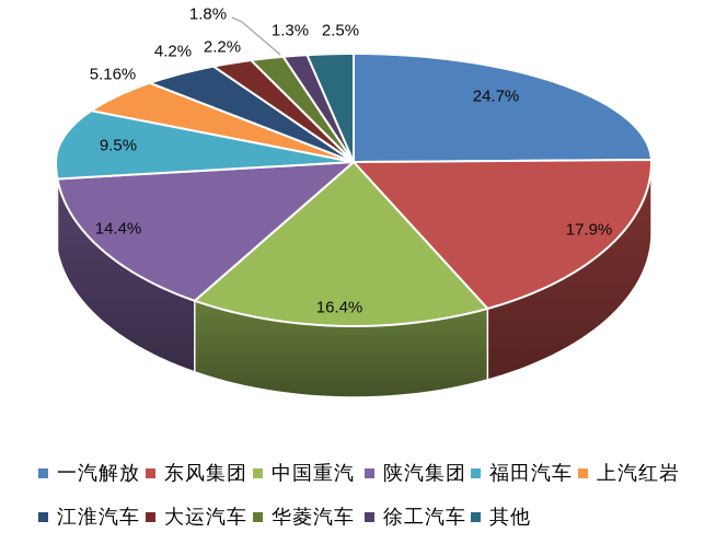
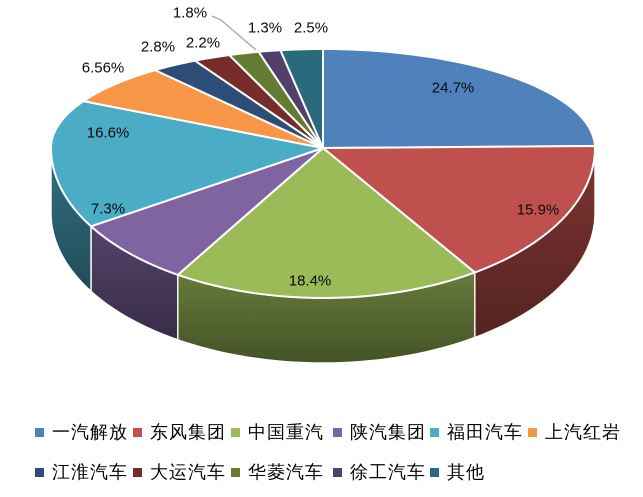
东风集团: 17.9% -> 15.9%
中国重汽: 16.4% -> 18.4%
陕汽集团: 14.4% -> 7.3%
福田汽车: 9.5% -> 16.6%
上汽红岩: 5.16% -> 6.56%
江淮汽车: 4.2% -> 2.8%
